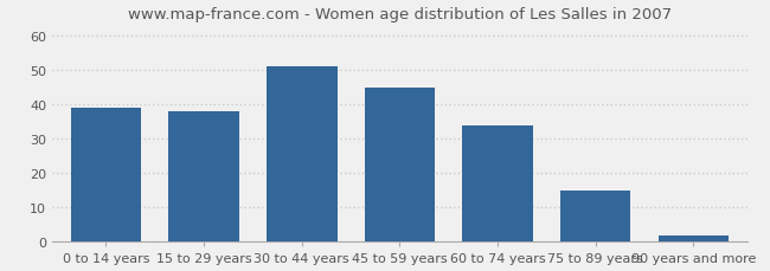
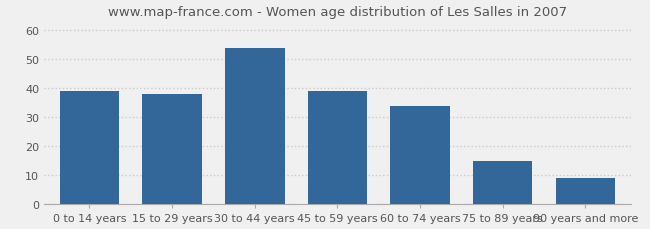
30 to 44 years: 51 -> 54
45 to 59 years: 45 -> 39
90 years and more: 2 -> 9
